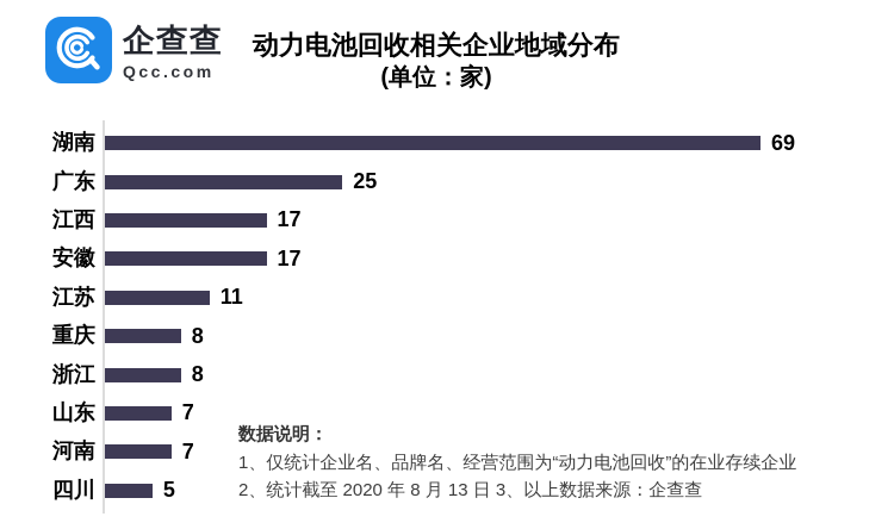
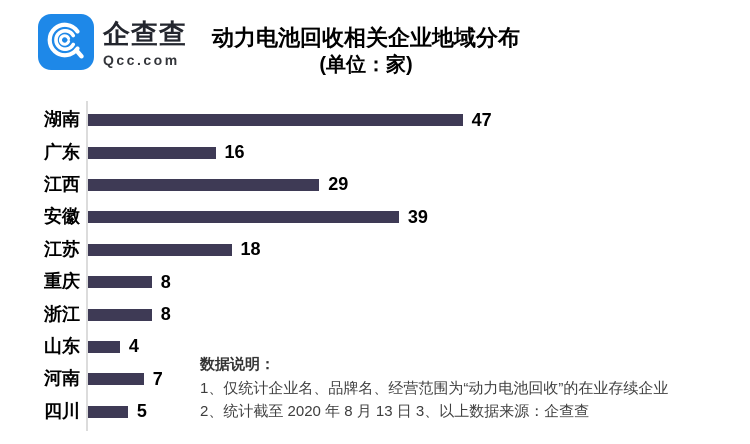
湖南: 69 -> 47
广东: 25 -> 16
江西: 17 -> 29
安徽: 17 -> 39
江苏: 11 -> 18
山东: 7 -> 4
